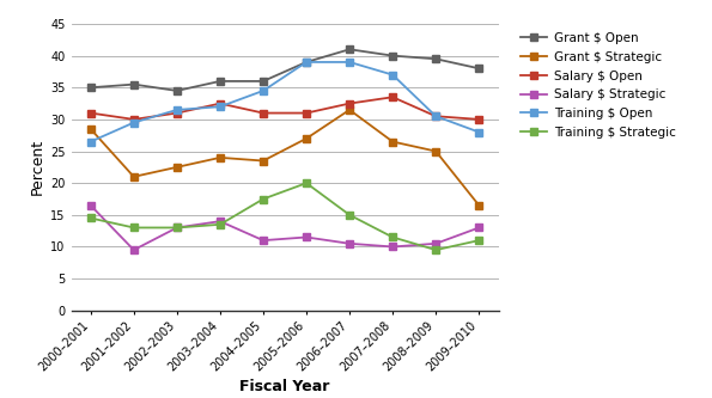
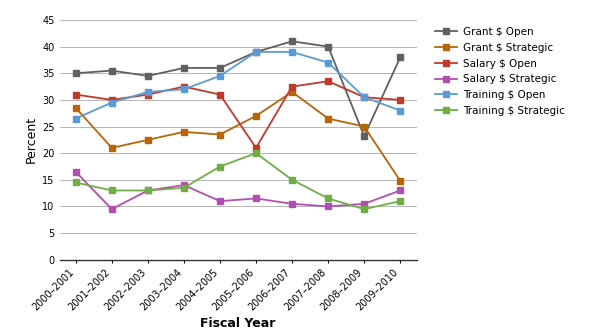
Salary $ Open/2005–2006: 31.0 -> 21.0
Grant $ Open/2008–2009: 39.5 -> 23.2
Grant $ Strategic/2009–2010: 16.5 -> 14.8
